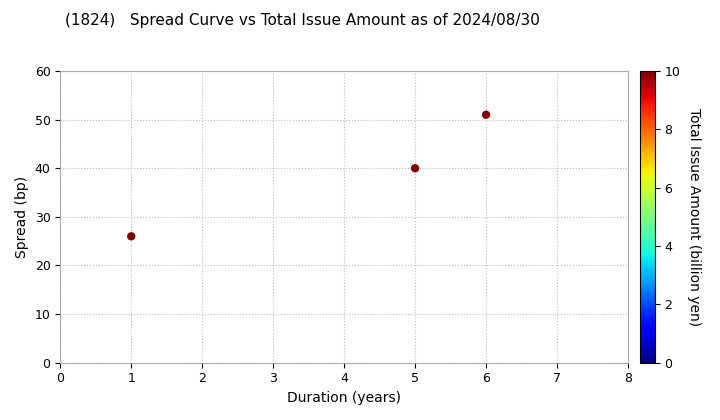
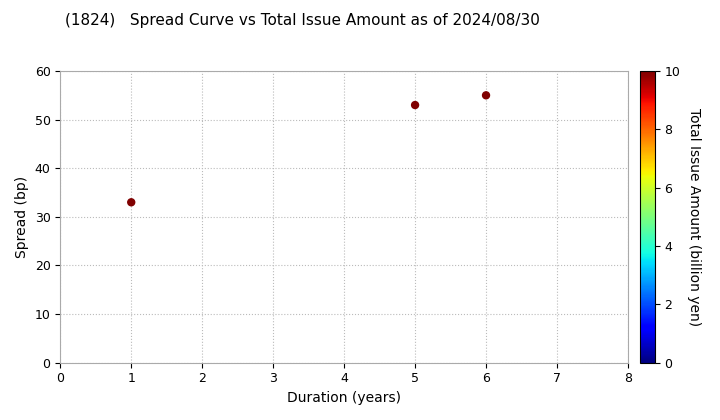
1: 26 -> 33
5: 40 -> 53
6: 51 -> 55
